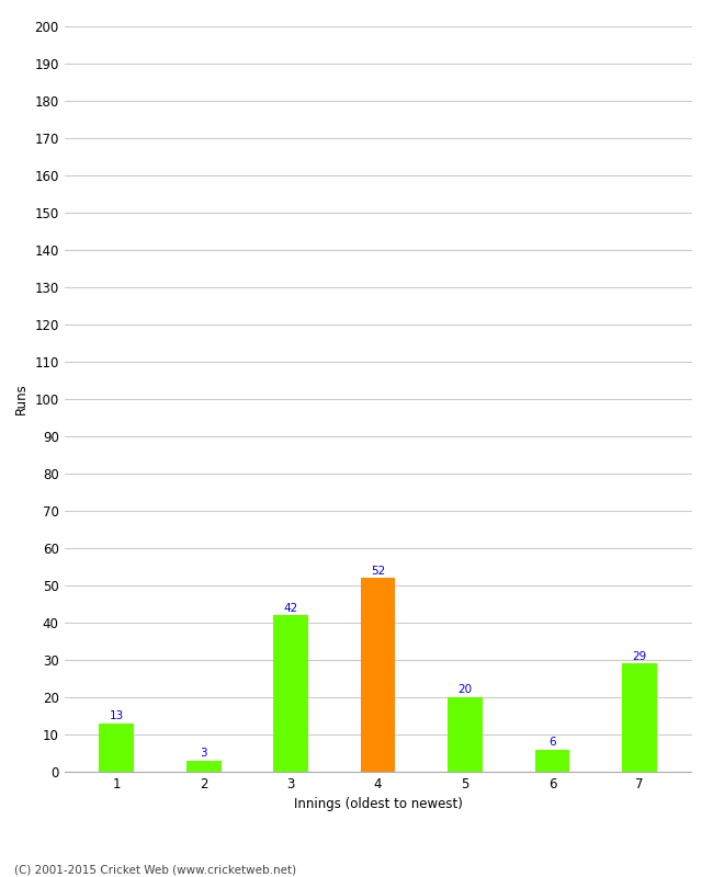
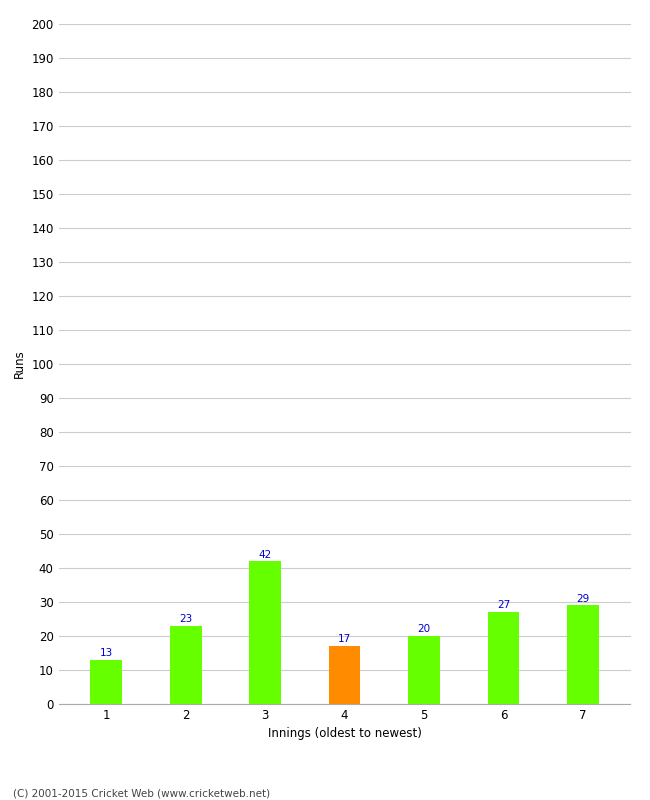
2: 3 -> 23
4: 52 -> 17
6: 6 -> 27
